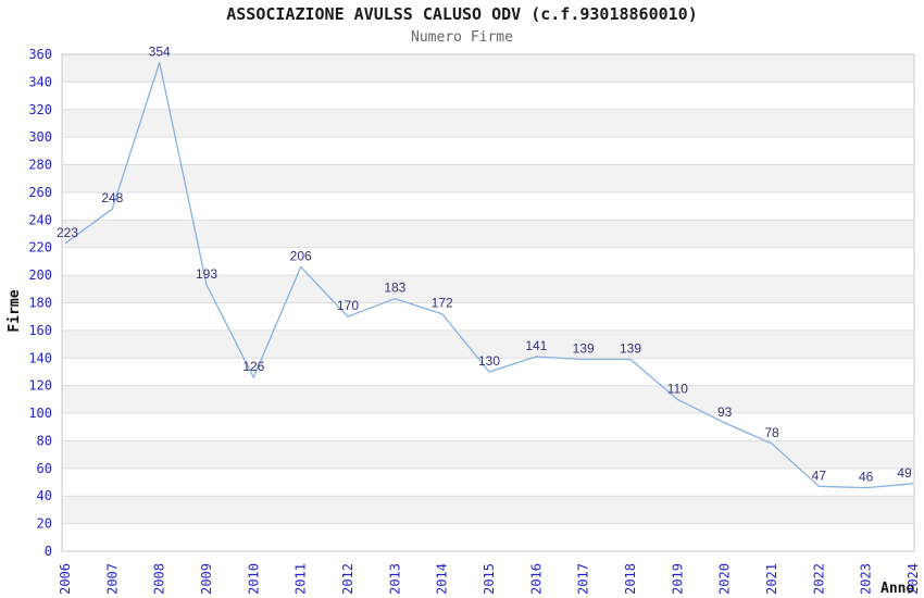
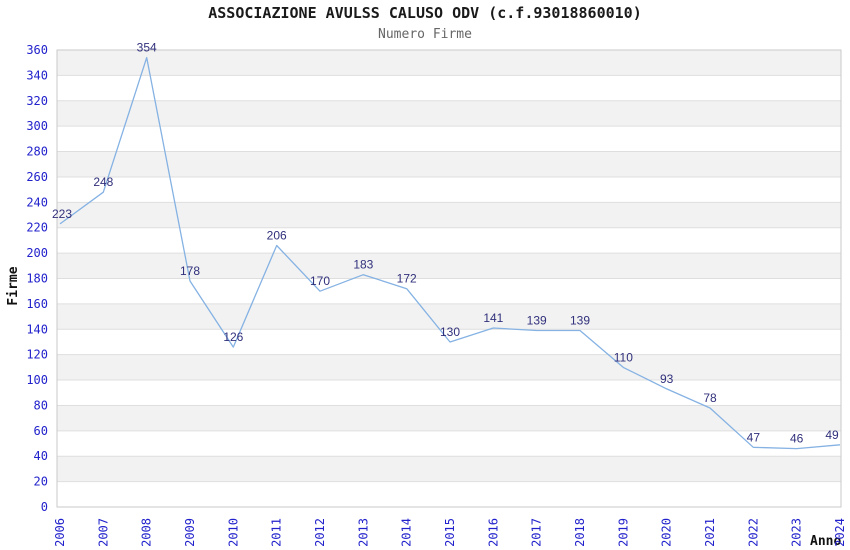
2009: 193 -> 178
